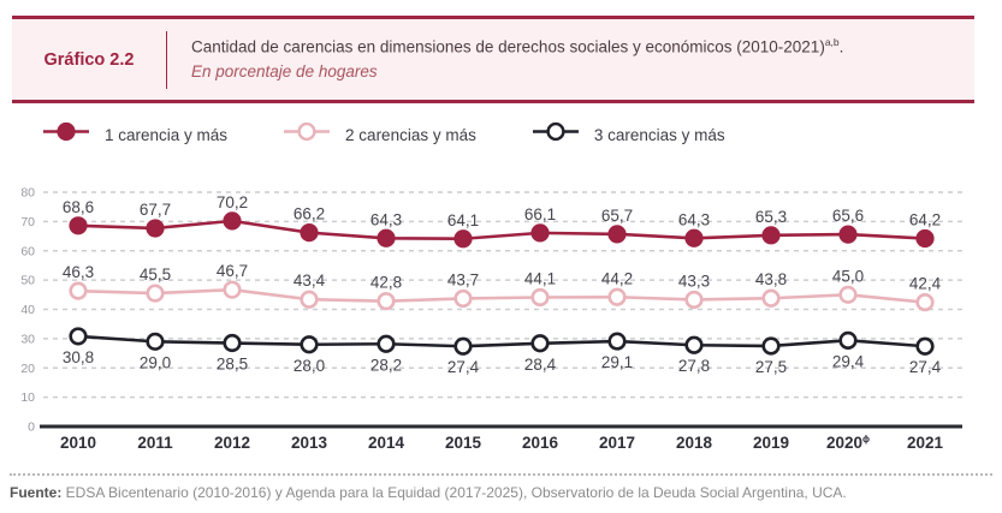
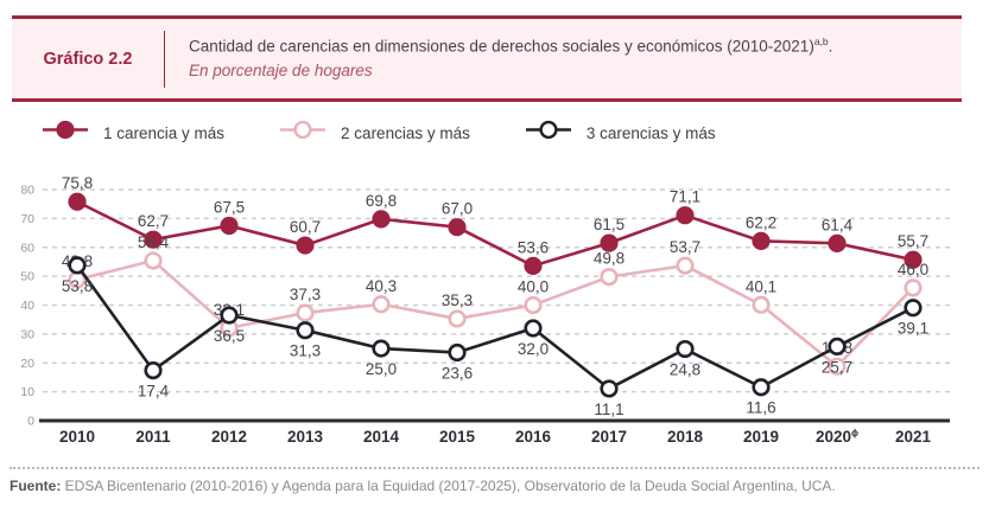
1 carencia y más/2010: 68,6 -> 75,8
2 carencias y más/2010: 46,3 -> 48,8
3 carencias y más/2010: 30,8 -> 53,8
1 carencia y más/2011: 67,7 -> 62,7
2 carencias y más/2011: 45,5 -> 55,4
3 carencias y más/2011: 29,0 -> 17,4
1 carencia y más/2012: 70,2 -> 67,5
2 carencias y más/2012: 46,7 -> 32,1
3 carencias y más/2012: 28,5 -> 36,5
1 carencia y más/2013: 66,2 -> 60,7
2 carencias y más/2013: 43,4 -> 37,3
3 carencias y más/2013: 28,0 -> 31,3
1 carencia y más/2014: 64,3 -> 69,8
2 carencias y más/2014: 42,8 -> 40,3
3 carencias y más/2014: 28,2 -> 25,0
1 carencia y más/2015: 64,1 -> 67,0
2 carencias y más/2015: 43,7 -> 35,3
3 carencias y más/2015: 27,4 -> 23,6
1 carencia y más/2016: 66,1 -> 53,6
2 carencias y más/2016: 44,1 -> 40,0
3 carencias y más/2016: 28,4 -> 32,0
1 carencia y más/2017: 65,7 -> 61,5
2 carencias y más/2017: 44,2 -> 49,8
3 carencias y más/2017: 29,1 -> 11,1
1 carencia y más/2018: 64,3 -> 71,1
2 carencias y más/2018: 43,3 -> 53,7
3 carencias y más/2018: 27,8 -> 24,8
1 carencia y más/2019: 65,3 -> 62,2
2 carencias y más/2019: 43,8 -> 40,1
3 carencias y más/2019: 27,5 -> 11,6
1 carencia y más/2020: 65,6 -> 61,4
2 carencias y más/2020: 45,0 -> 18,8
3 carencias y más/2020: 29,4 -> 25,7
1 carencia y más/2021: 64,2 -> 55,7
2 carencias y más/2021: 42,4 -> 46,0
3 carencias y más/2021: 27,4 -> 39,1
